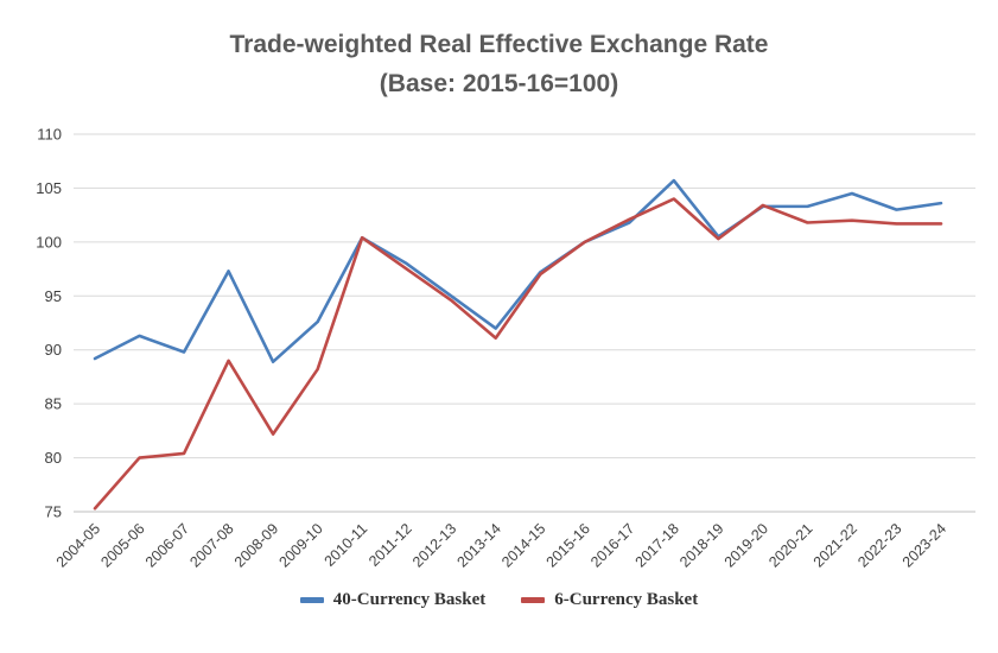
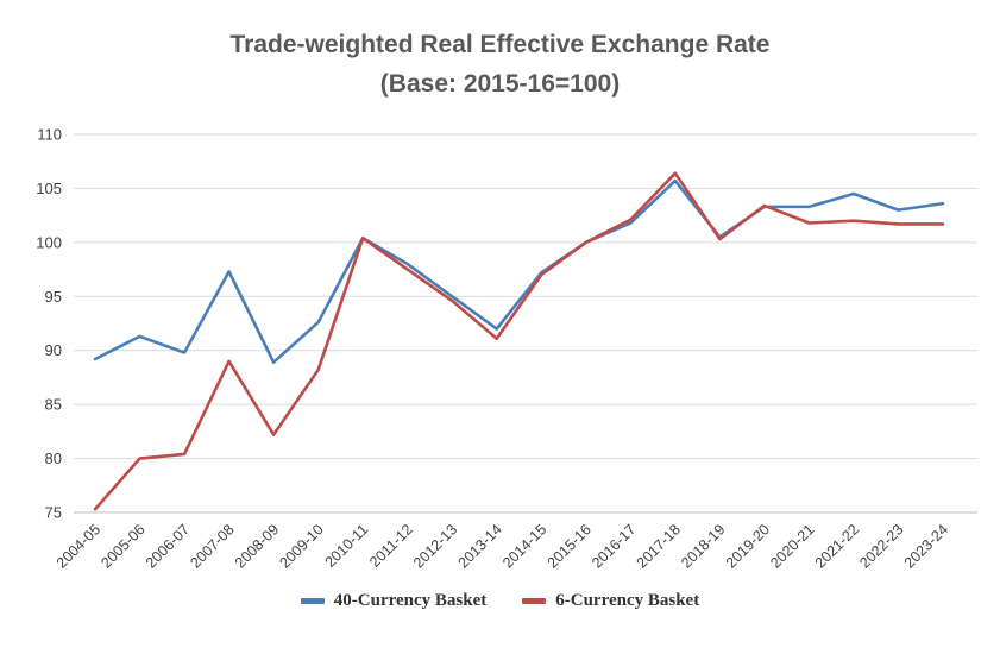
6-Currency Basket/2017-18: 104 -> 106
